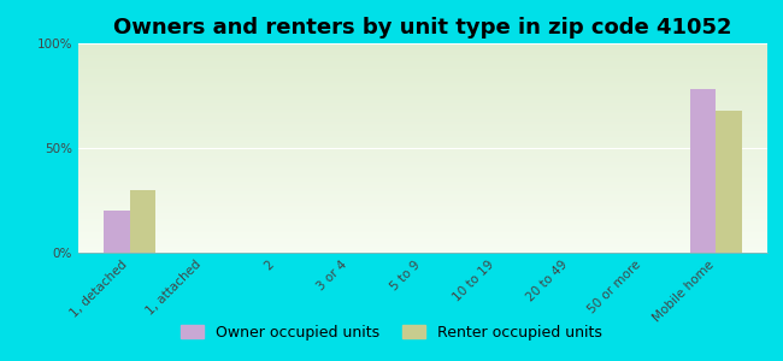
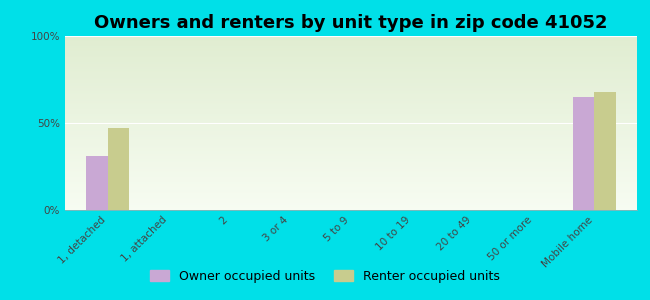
Owner occupied units/1, detached: 20% -> 31%
Renter occupied units/1, detached: 30% -> 47%
Owner occupied units/Mobile home: 78% -> 65%
